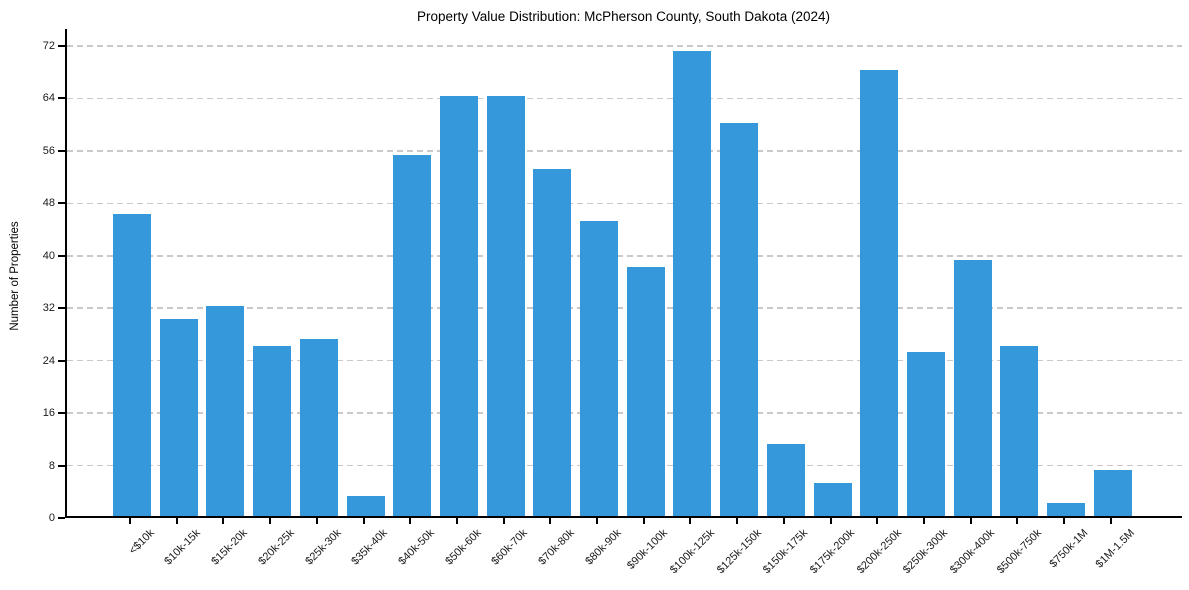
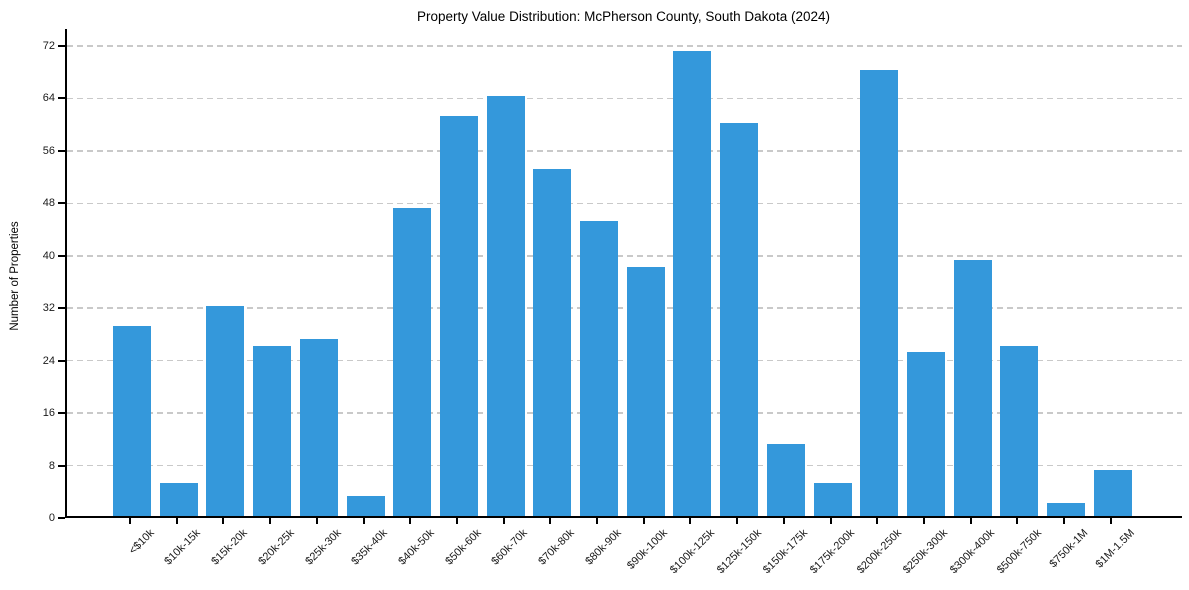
<$10k: 46 -> 29
$10k-15k: 30 -> 5
$40k-50k: 55 -> 47
$50k-60k: 64 -> 61
